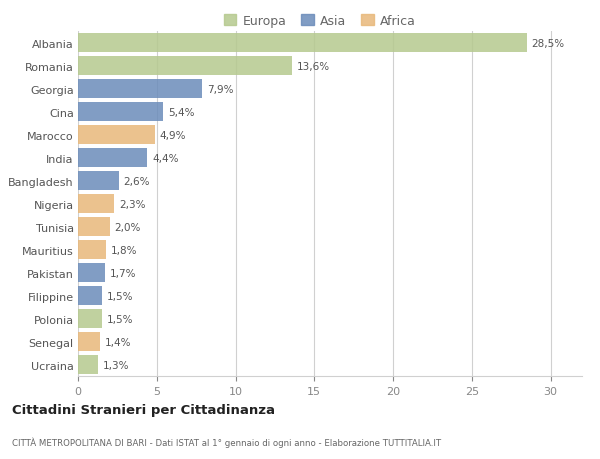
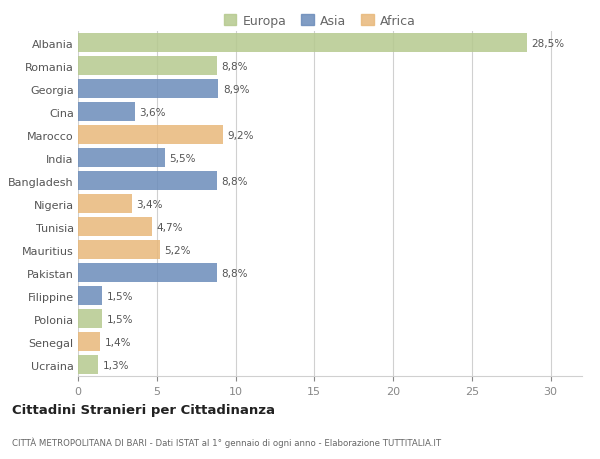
Romania: 13,6% -> 8,8%
Georgia: 7,9% -> 8,9%
Cina: 5,4% -> 3,6%
Marocco: 4,9% -> 9,2%
India: 4,4% -> 5,5%
Bangladesh: 2,6% -> 8,8%
Nigeria: 2,3% -> 3,4%
Tunisia: 2,0% -> 4,7%
Mauritius: 1,8% -> 5,2%
Pakistan: 1,7% -> 8,8%
